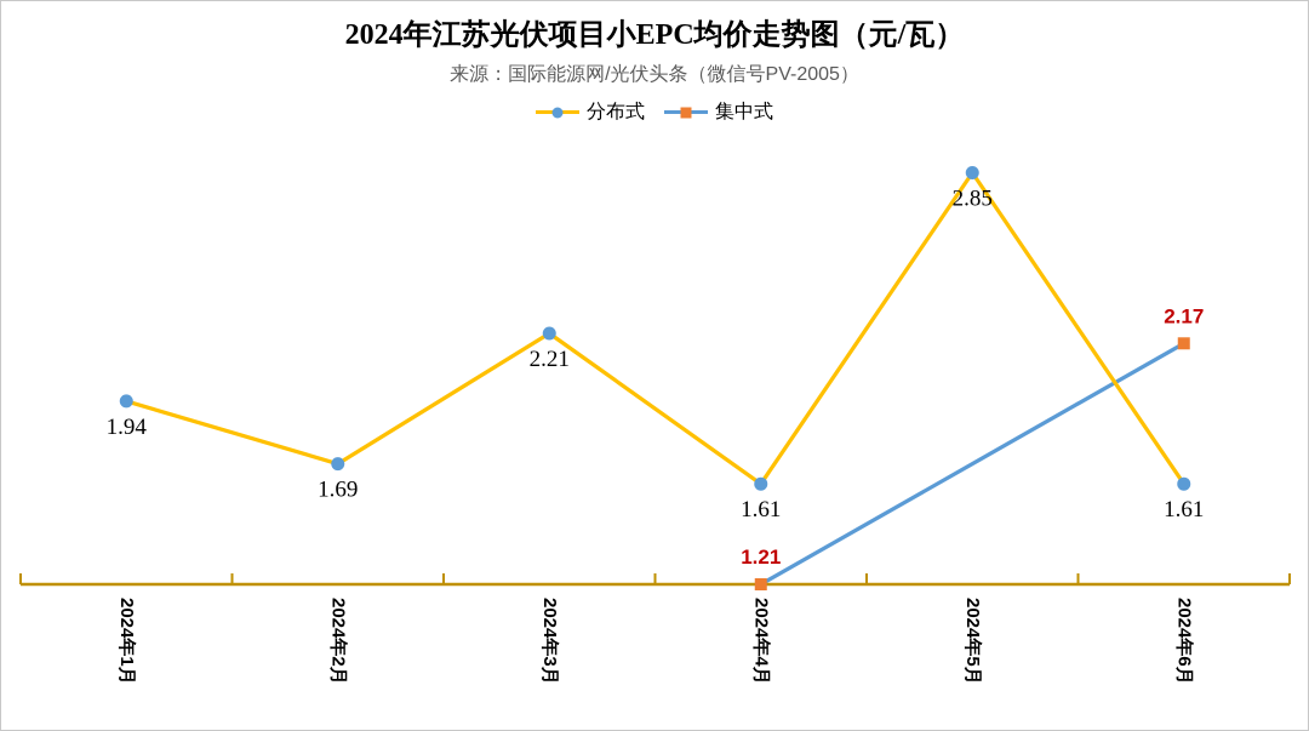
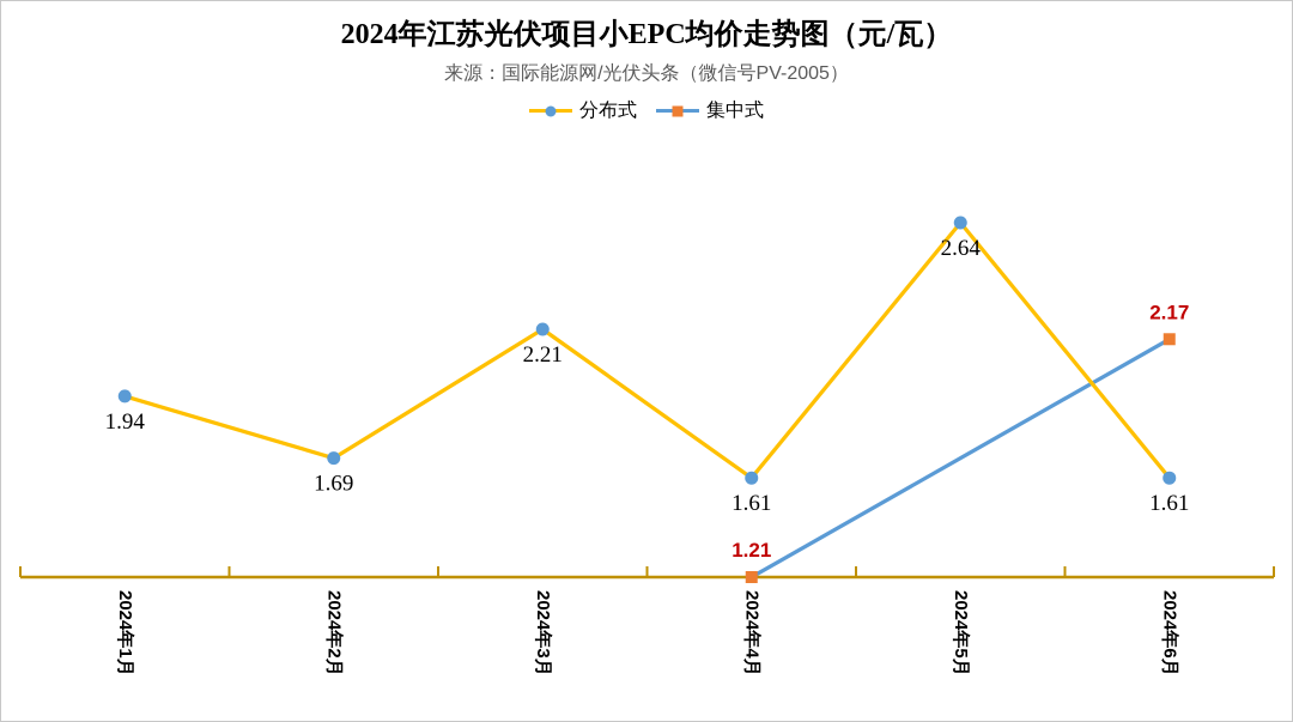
分布式/2024年5月: 2.85 -> 2.64
